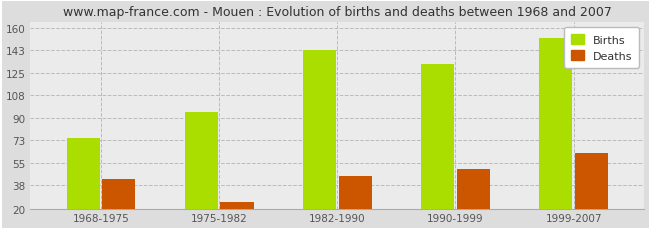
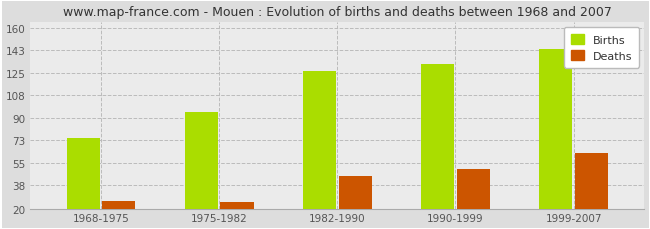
Deaths/1968-1975: 43 -> 26
Births/1982-1990: 143 -> 127
Births/1999-2007: 152 -> 144
